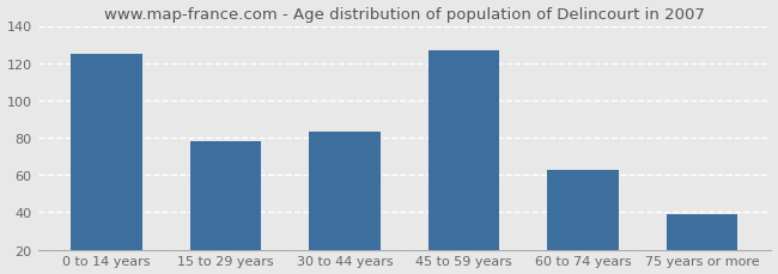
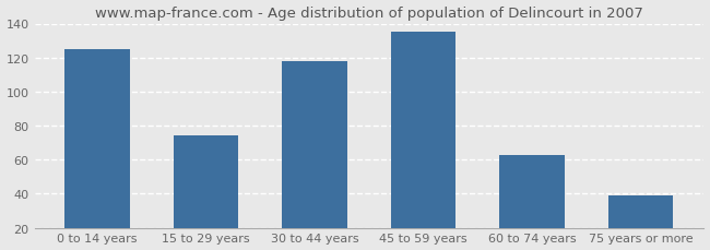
15 to 29 years: 78 -> 74
30 to 44 years: 83 -> 118
45 to 59 years: 127 -> 135
